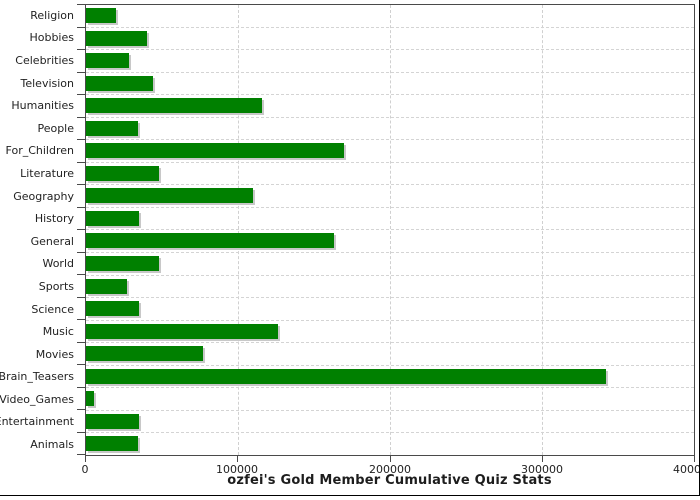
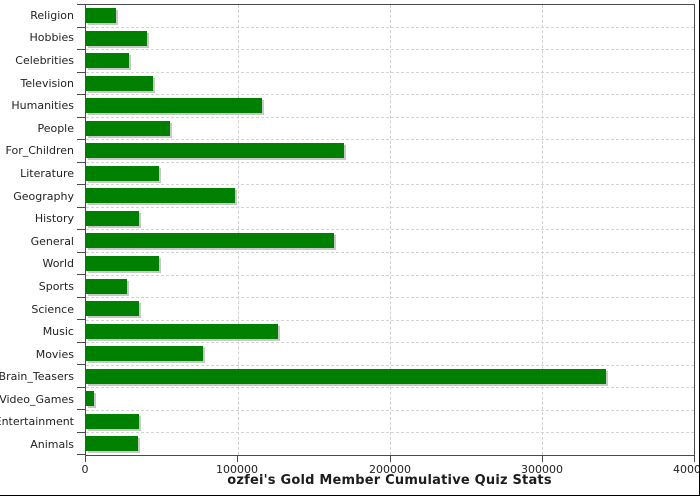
People: 34000 -> 55000
Geography: 110000 -> 98000
